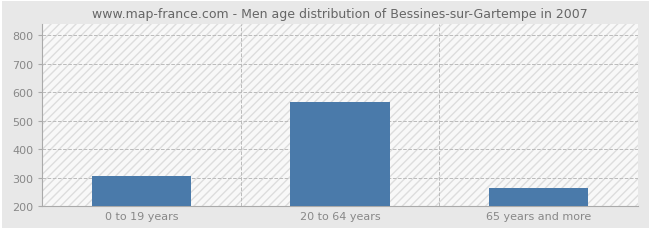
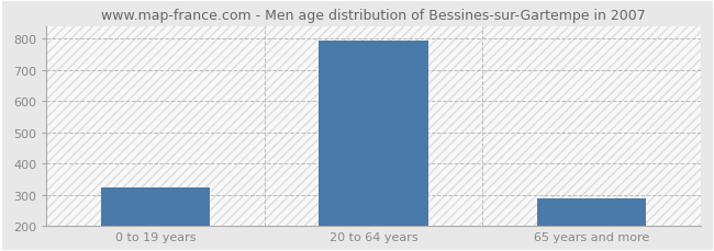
0 to 19 years: 305 -> 325
20 to 64 years: 565 -> 795
65 years and more: 265 -> 290
